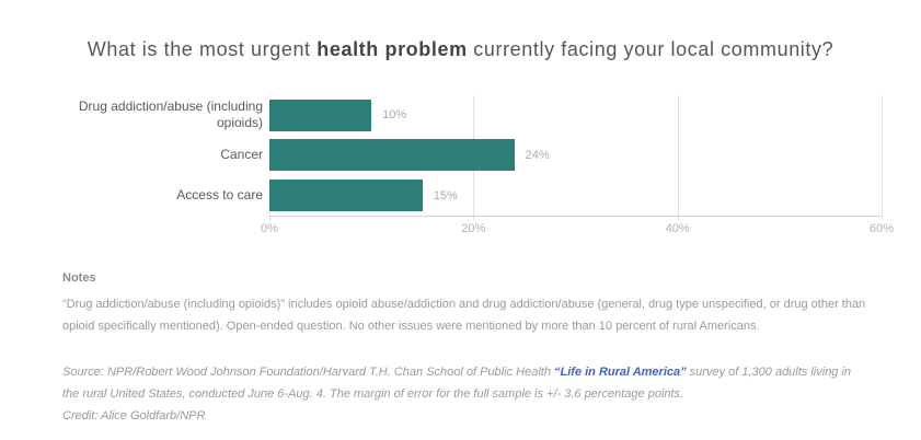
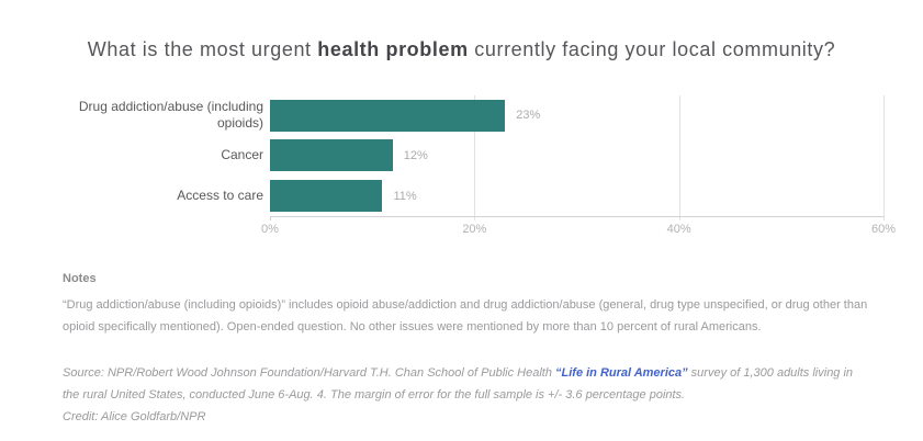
Drug addiction/abuse (including opioids): 10% -> 23%
Cancer: 24% -> 12%
Access to care: 15% -> 11%
